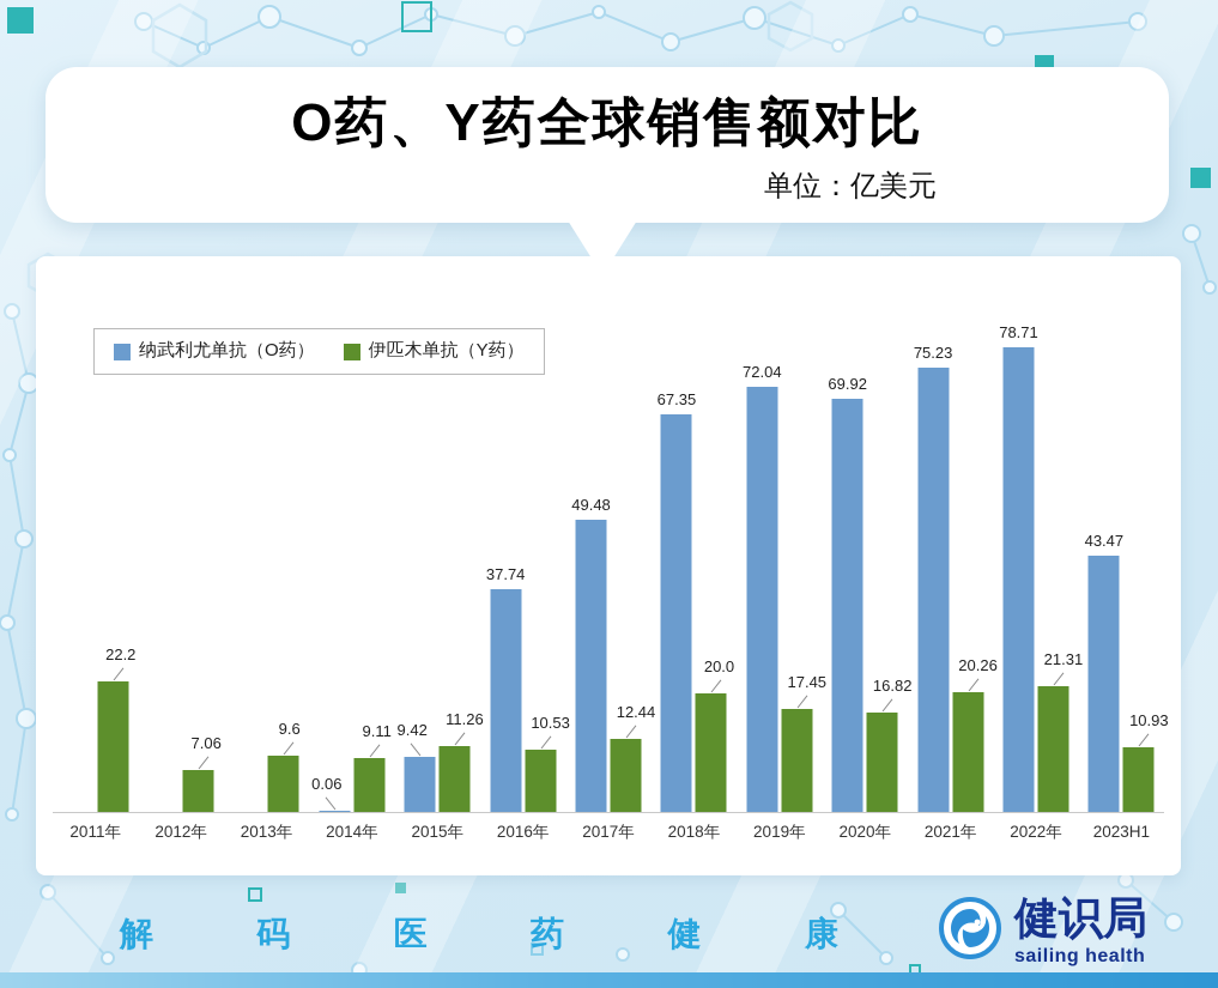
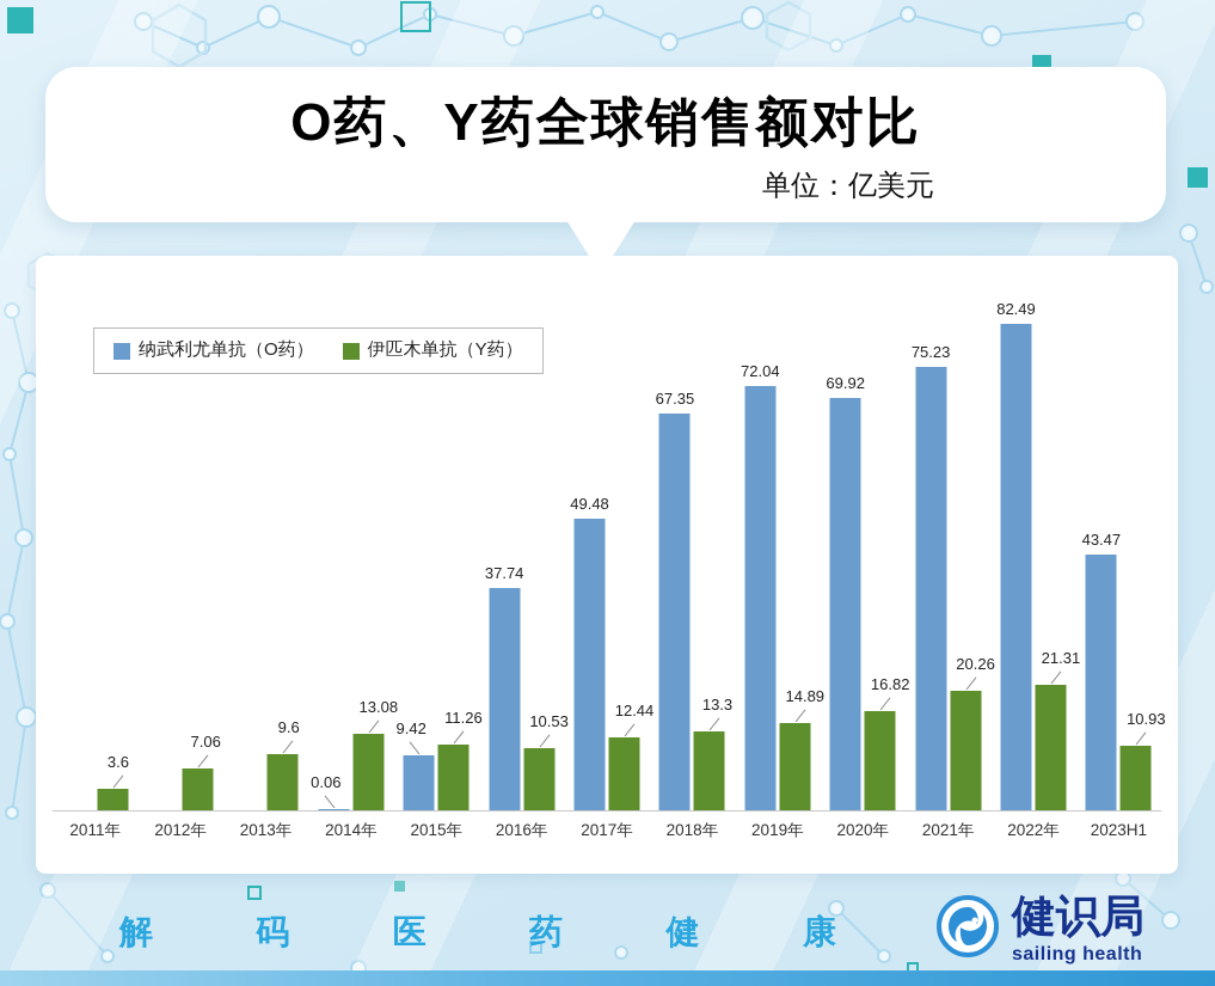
伊匹木单抗（Y药）/2011年: 22.2 -> 3.6
伊匹木单抗（Y药）/2014年: 9.11 -> 13.08
伊匹木单抗（Y药）/2018年: 20.0 -> 13.3
伊匹木单抗（Y药）/2019年: 17.45 -> 14.89
纳武利尤单抗（O药）/2022年: 78.71 -> 82.49
